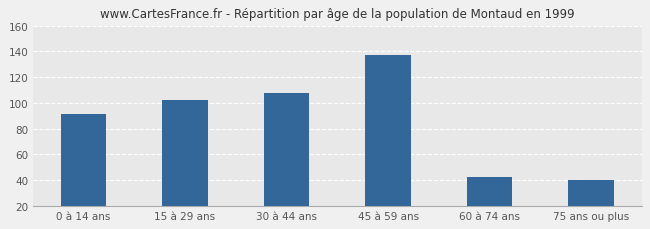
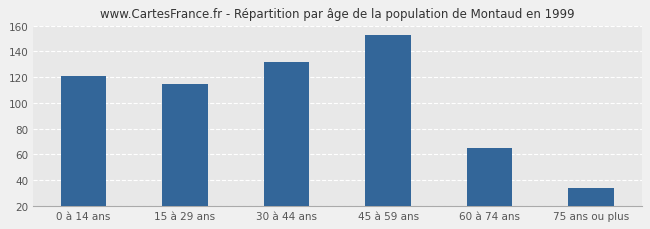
0 à 14 ans: 91 -> 121
15 à 29 ans: 102 -> 115
30 à 44 ans: 108 -> 132
45 à 59 ans: 137 -> 153
60 à 74 ans: 42 -> 65
75 ans ou plus: 40 -> 34
